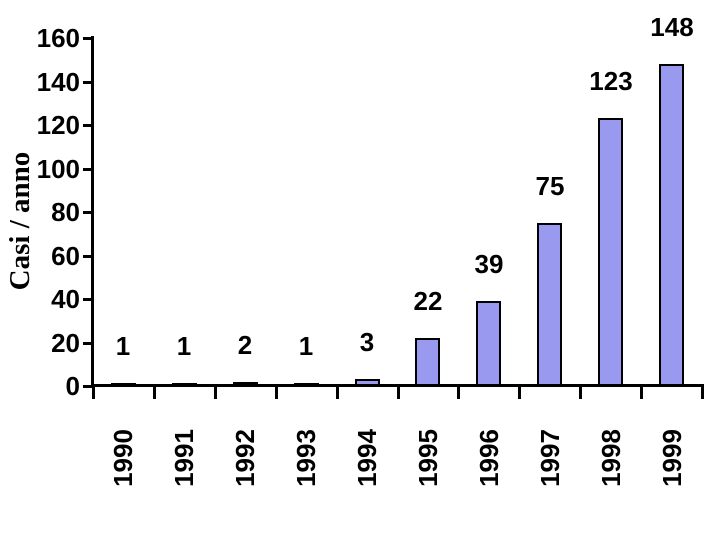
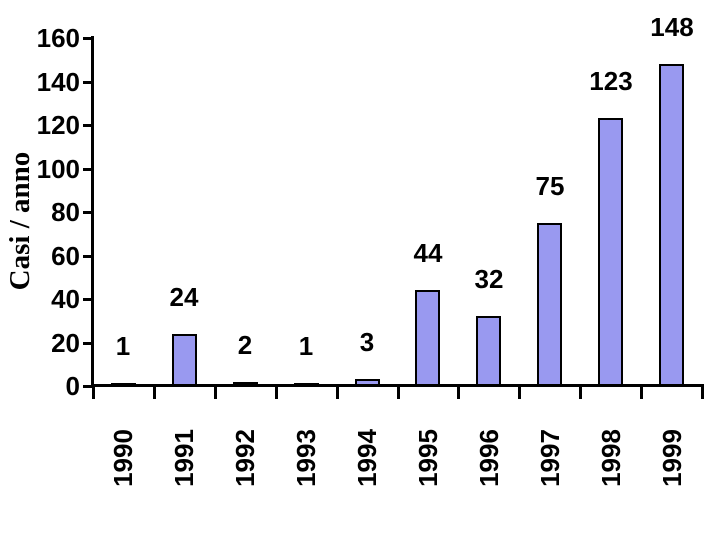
1991: 1 -> 24
1995: 22 -> 44
1996: 39 -> 32
